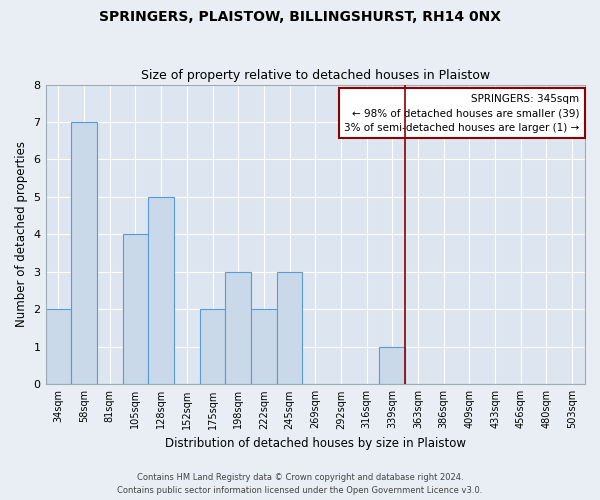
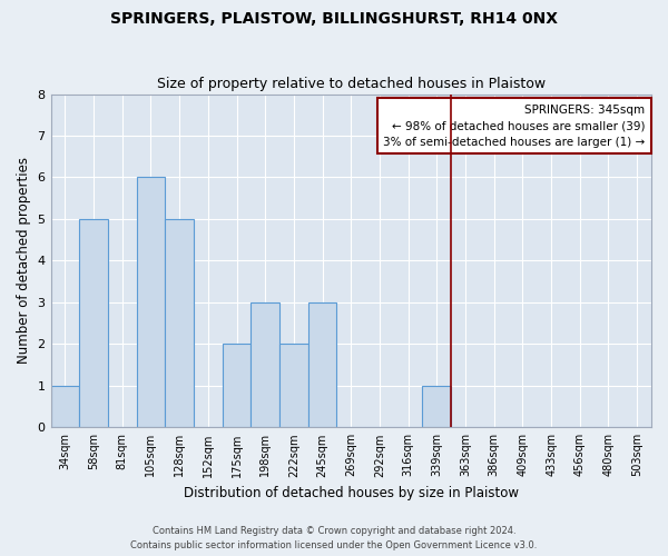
34sqm: 2 -> 1
58sqm: 7 -> 5
105sqm: 4 -> 6
